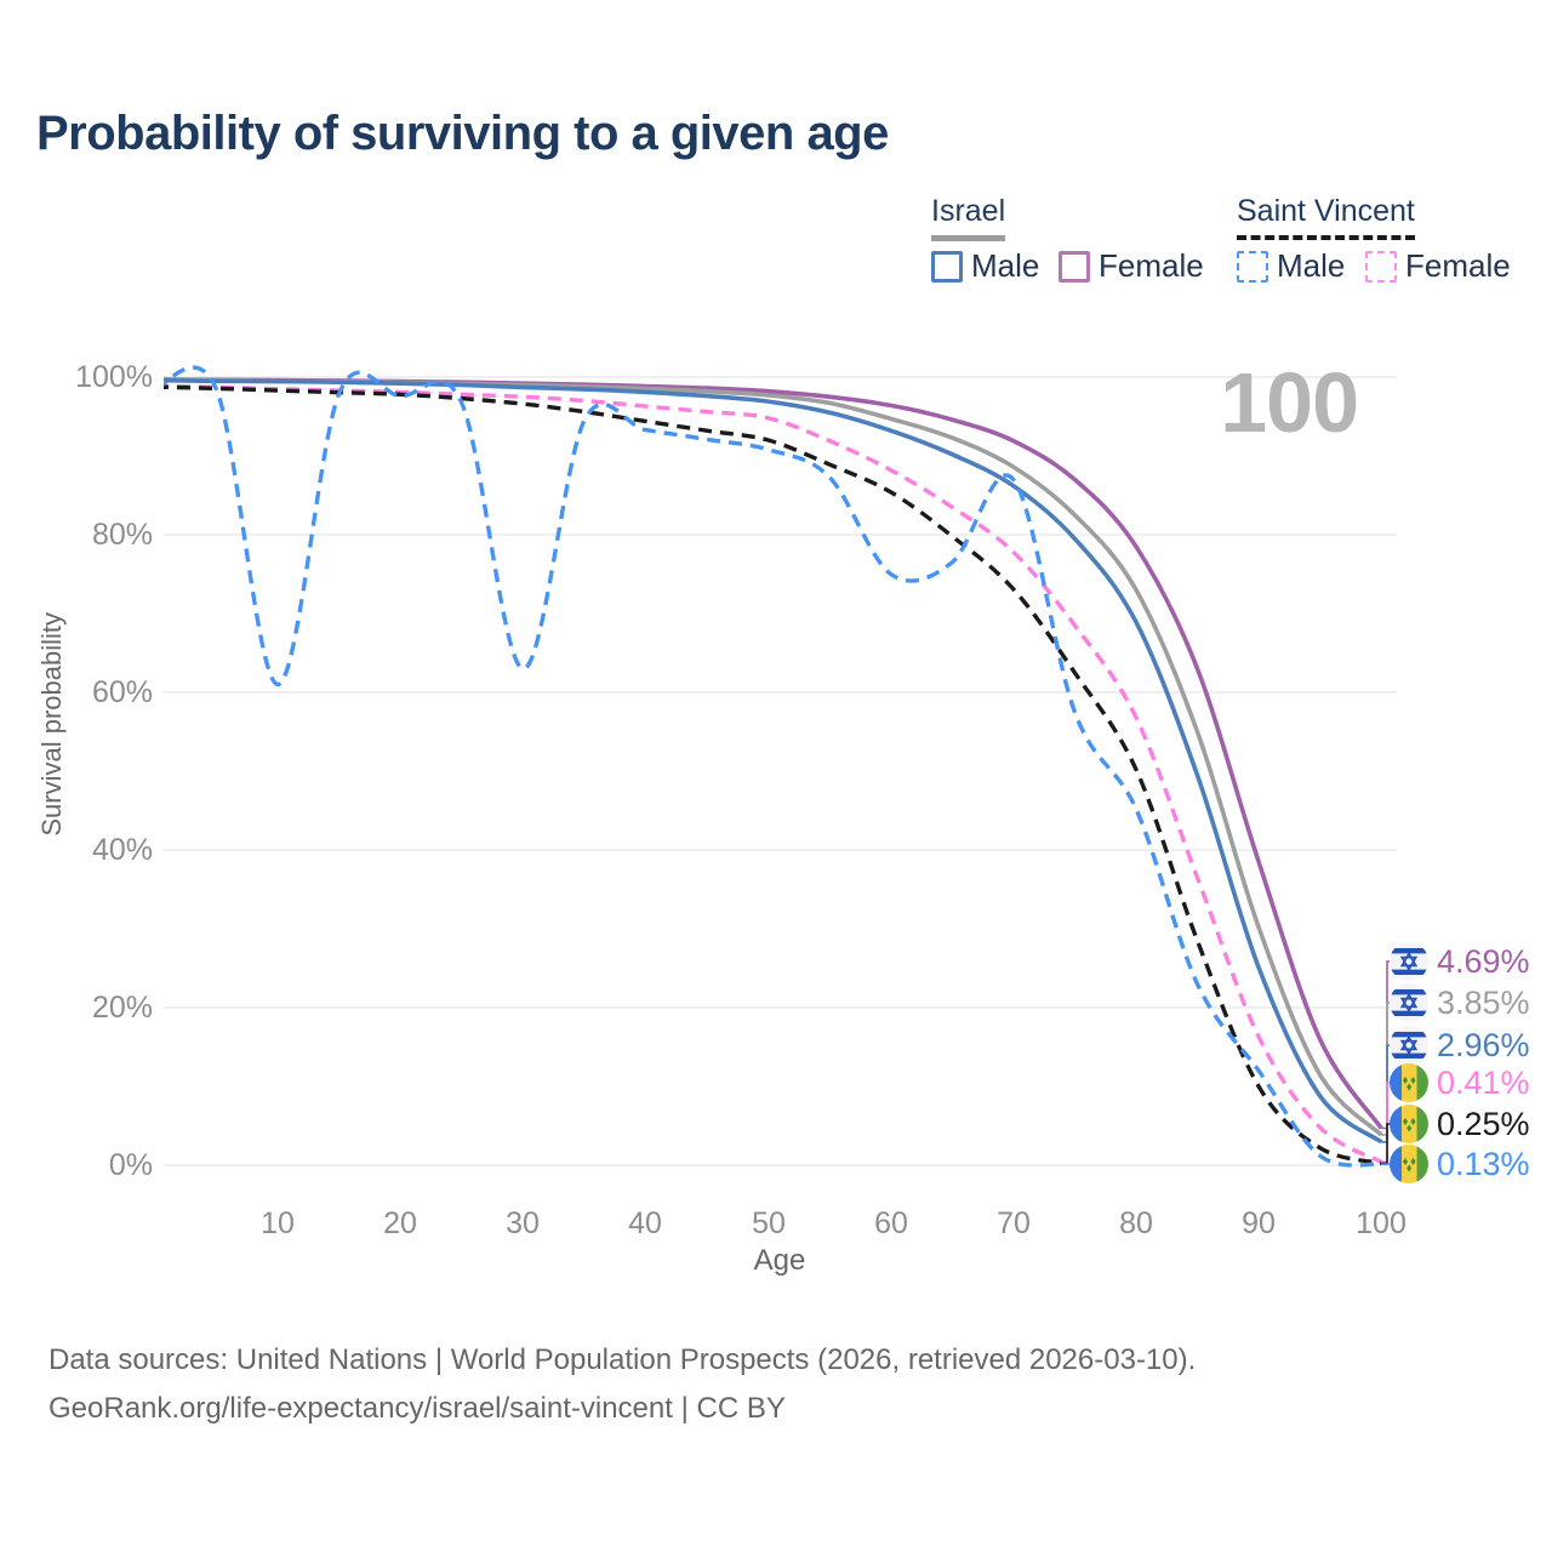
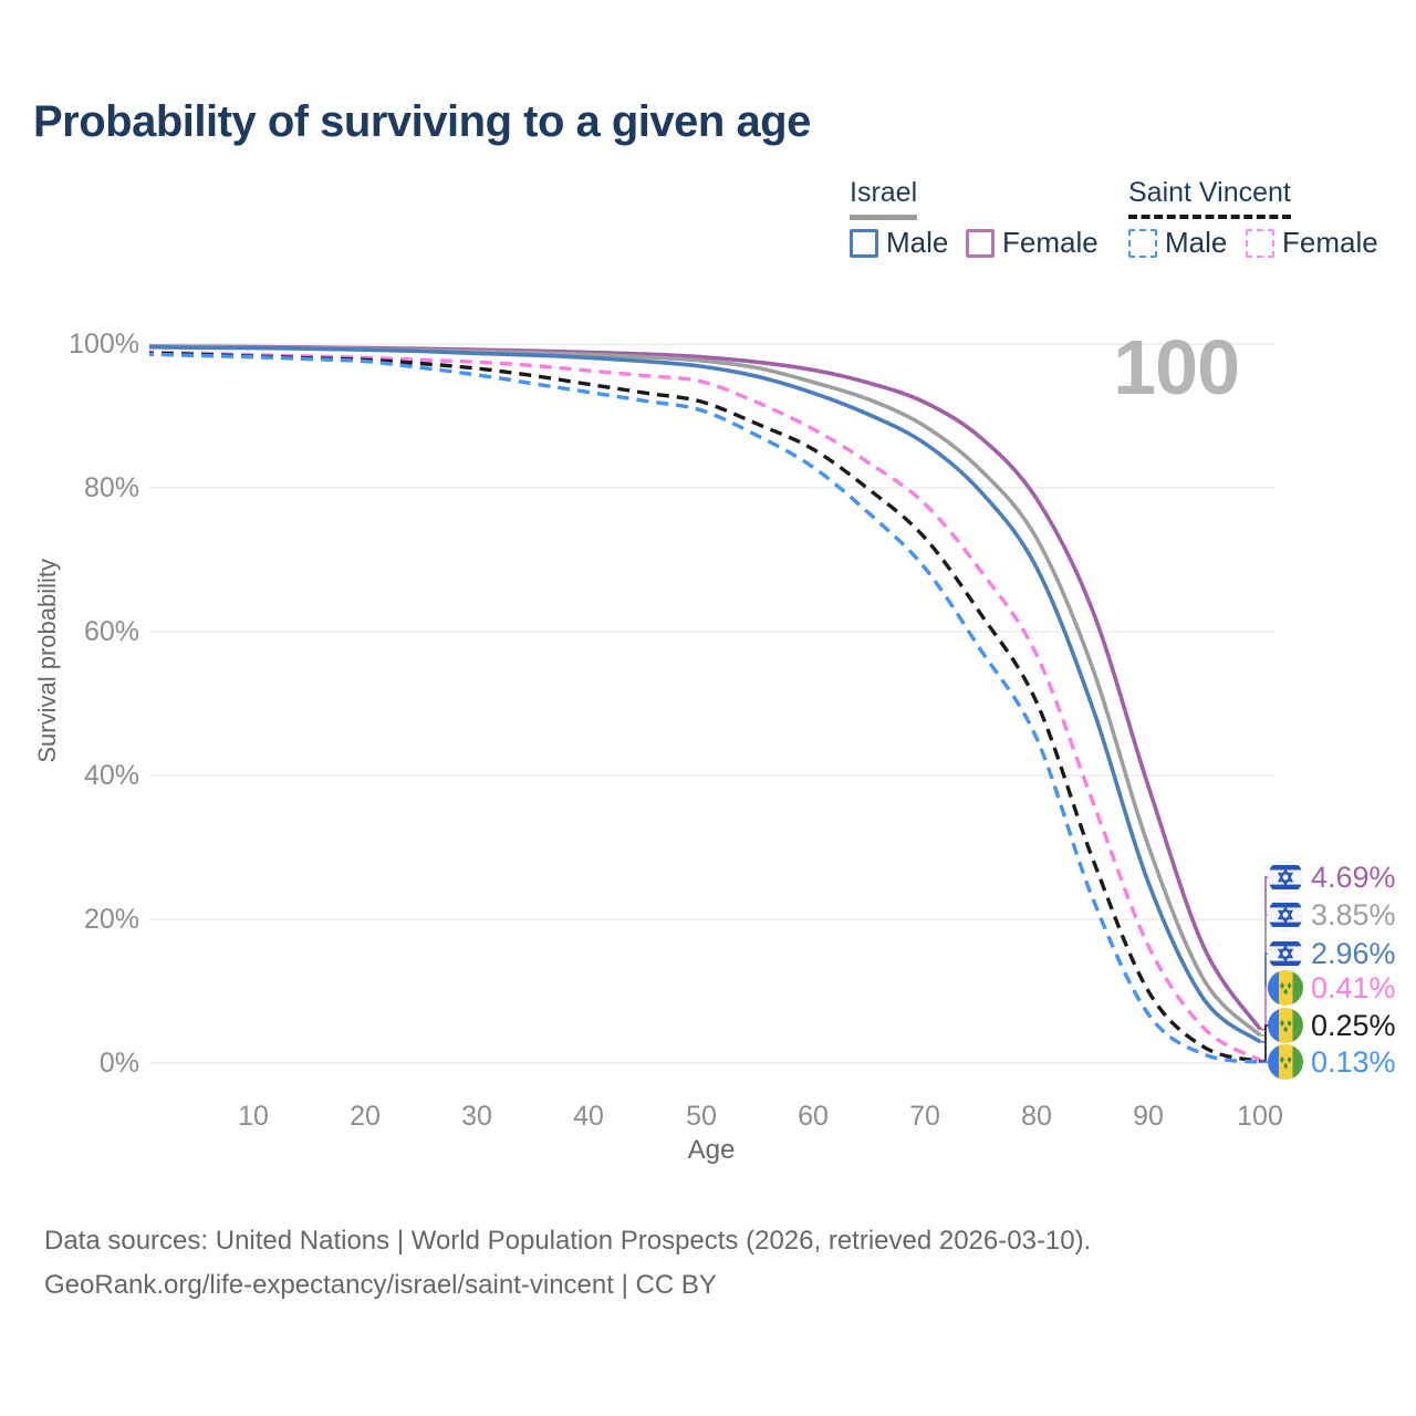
Saint Vincent Male/10: 61% -> 98%
Saint Vincent Male/30: 63% -> 96%
Saint Vincent Male/60: 75% -> 83%
Saint Vincent Male/70: 87% -> 69%
Saint Vincent Male/90: 12% -> 7%
